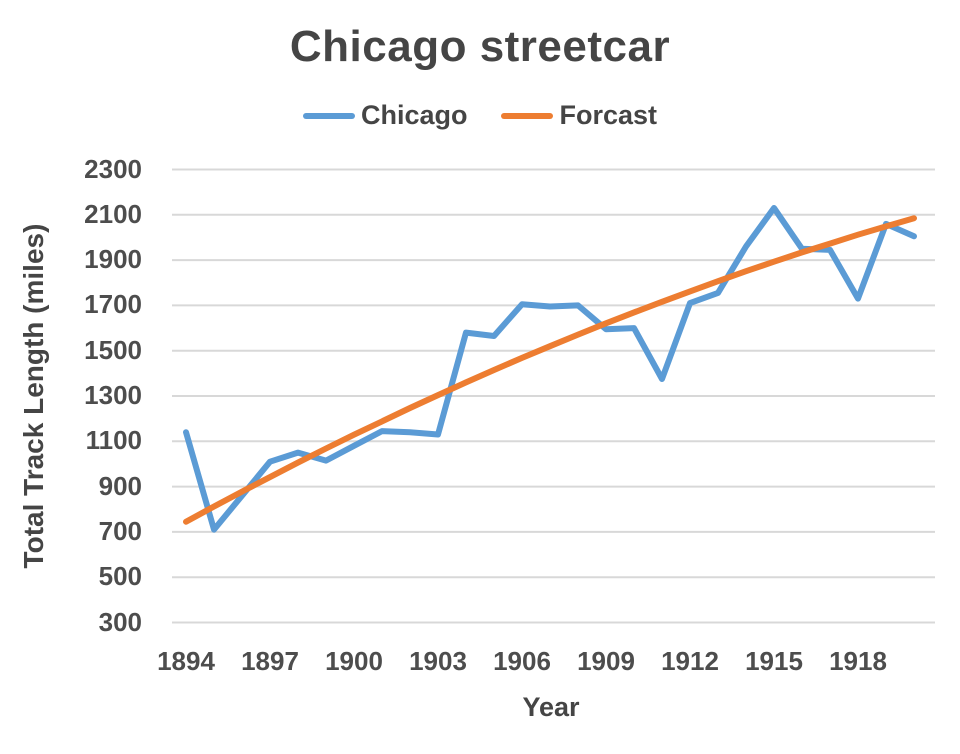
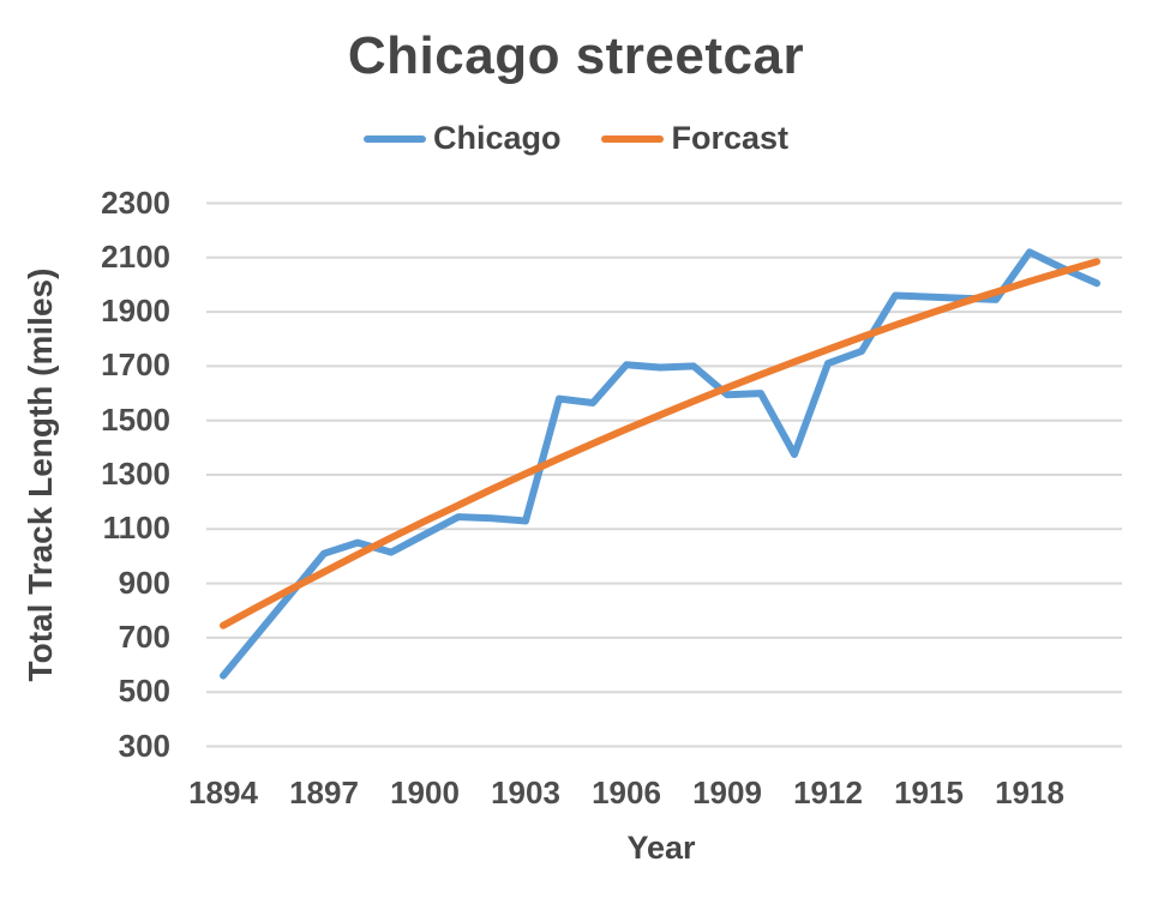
Chicago/1894: 1140 -> 560
Chicago/1915: 2130 -> 1960
Chicago/1918: 1730 -> 2120
